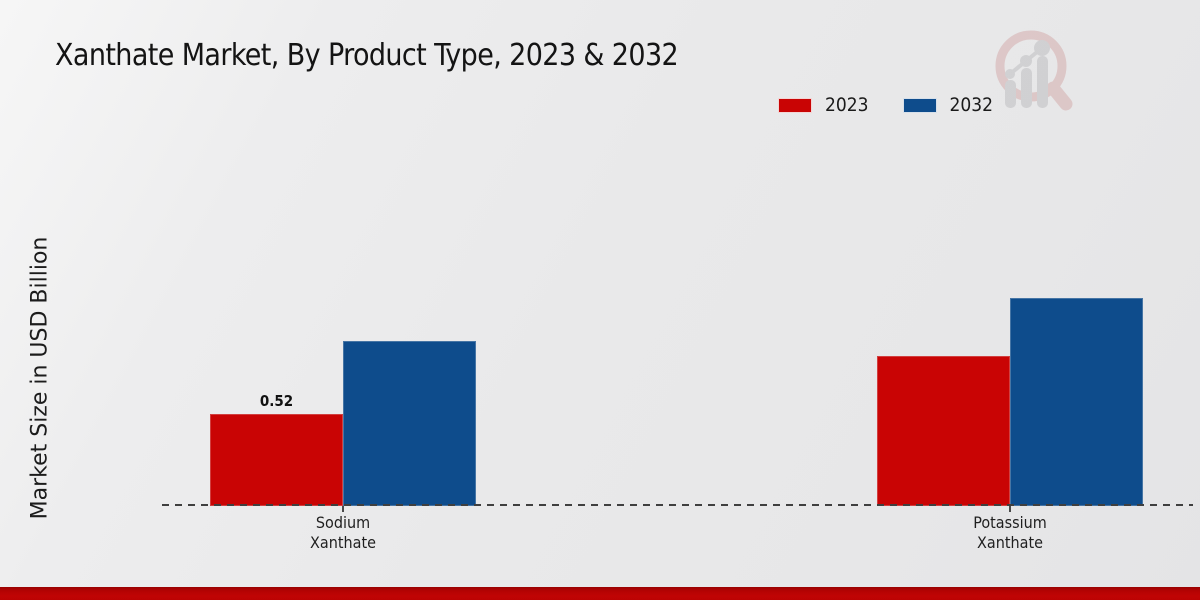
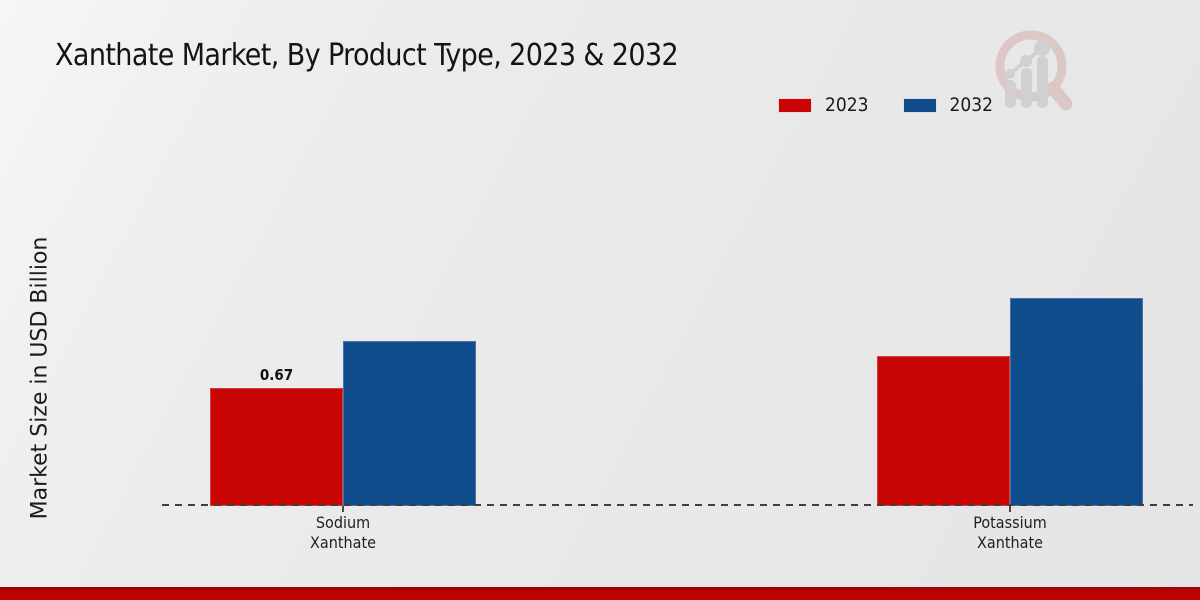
2023/Sodium Xanthate: 0.52 -> 0.67
